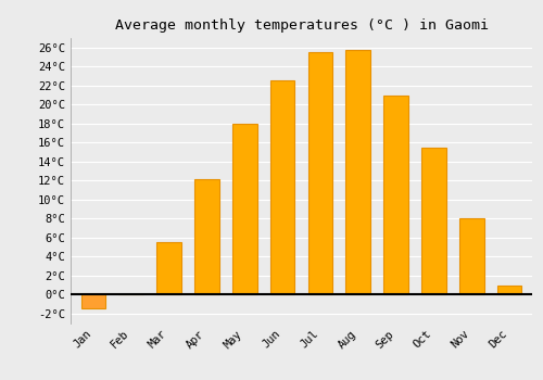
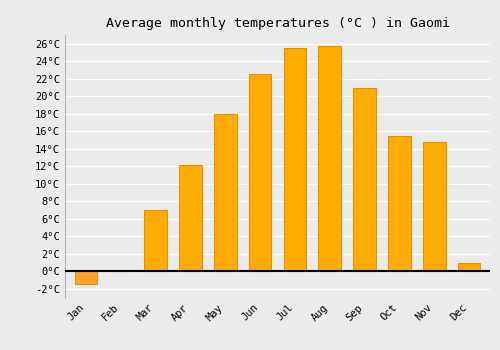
Mar: 5.5°C -> 7.0°C
Nov: 8.0°C -> 14.8°C
